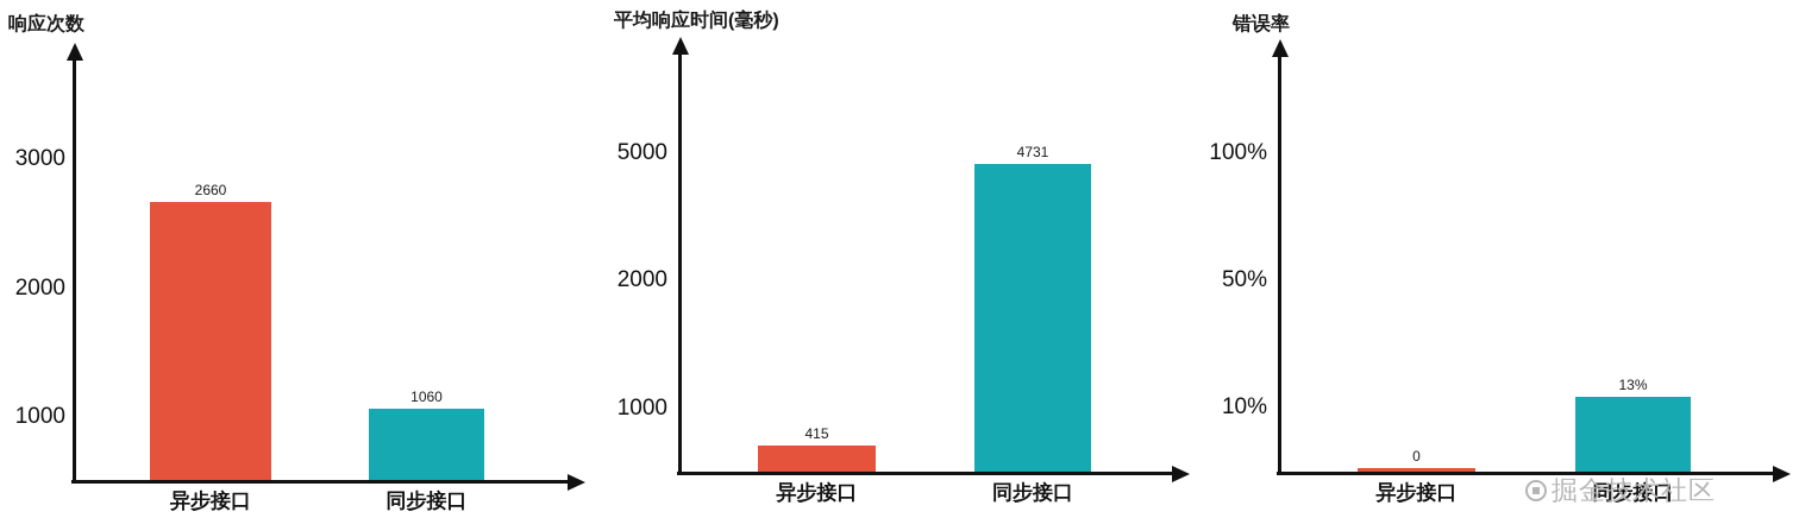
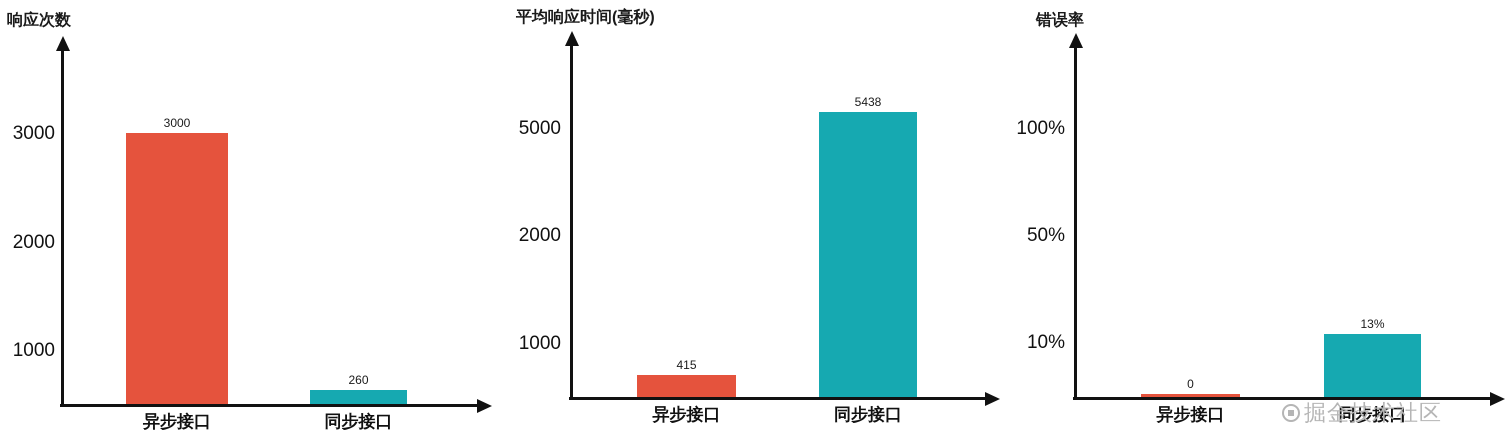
响应次数/异步接口: 2660 -> 3000
响应次数/同步接口: 1060 -> 260
平均响应时间(毫秒)/同步接口: 4731 -> 5438
